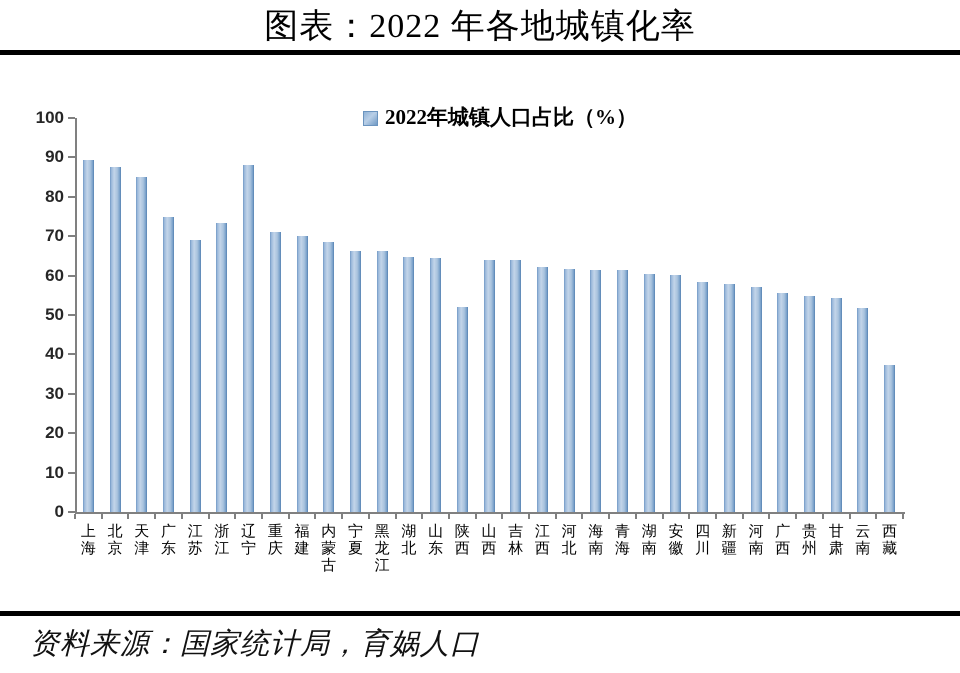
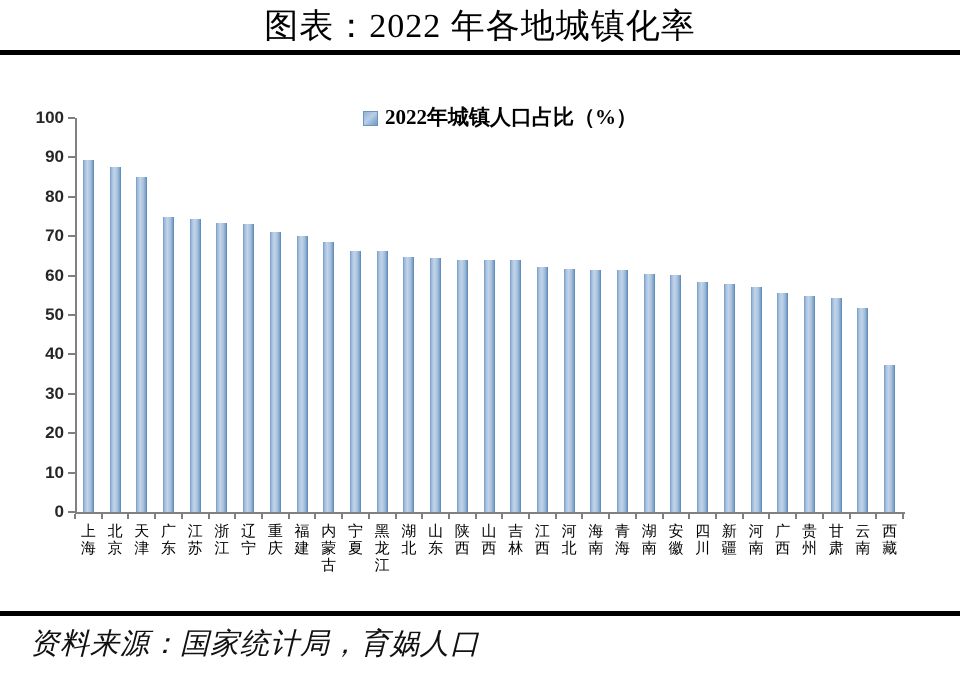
江苏: 69 -> 74
辽宁: 88 -> 73
陕西: 52 -> 64
